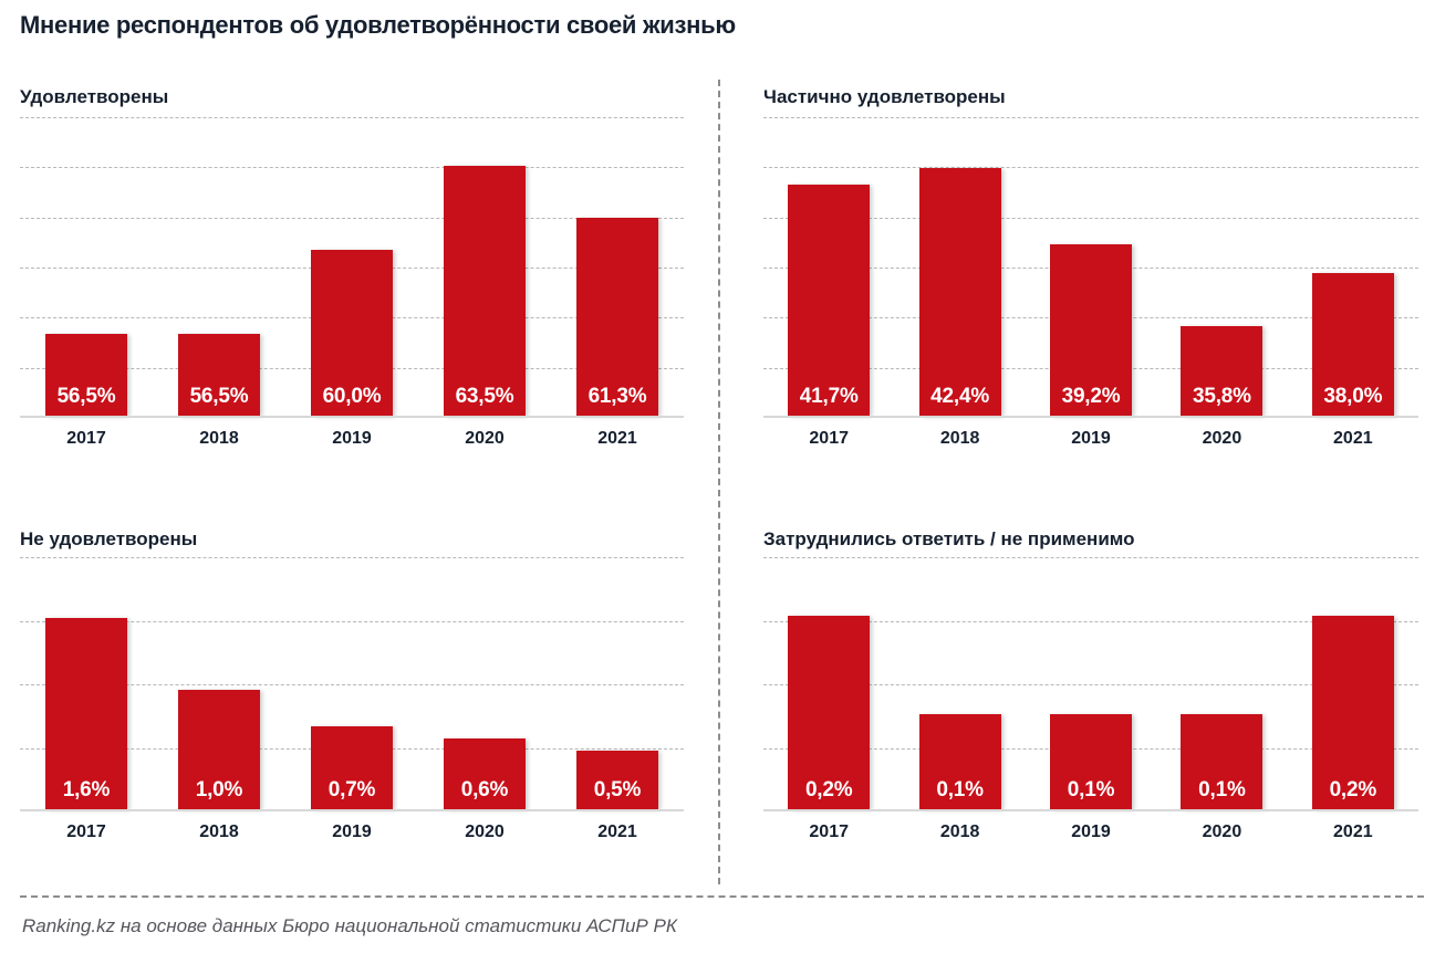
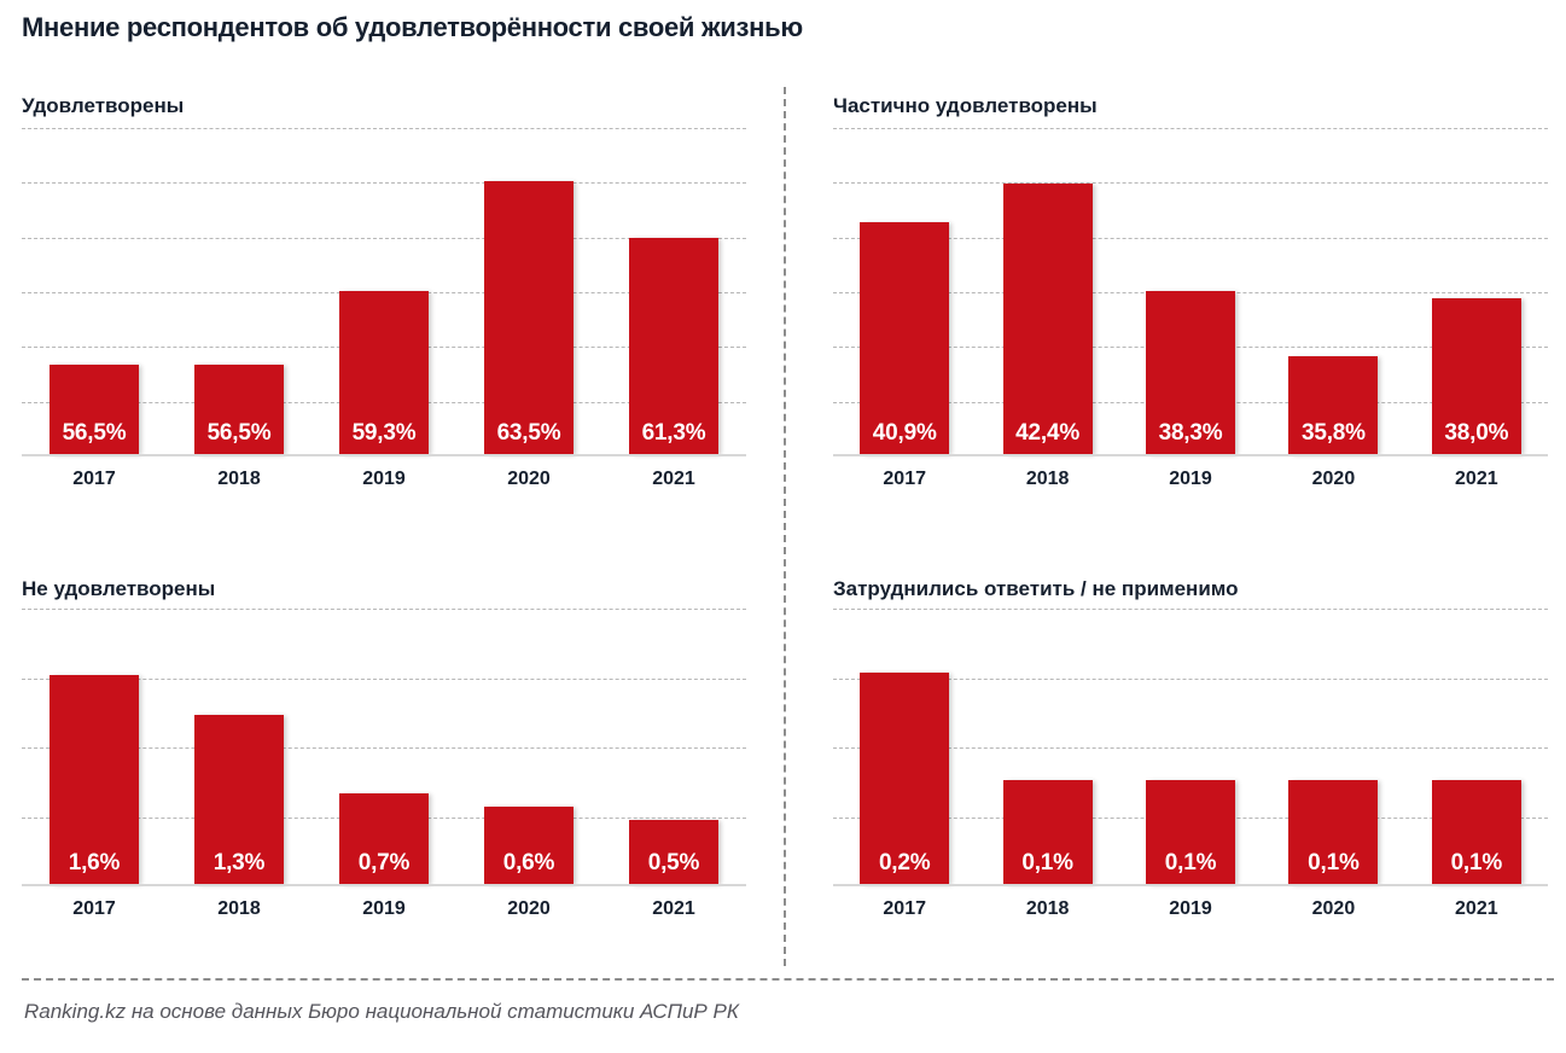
Удовлетворены/2019: 60,0% -> 59,3%
Частично удовлетворены/2017: 41,7% -> 40,9%
Частично удовлетворены/2019: 39,2% -> 38,3%
Не удовлетворены/2018: 1,0% -> 1,3%
Затруднились ответить / не применимо/2021: 0,2% -> 0,1%
